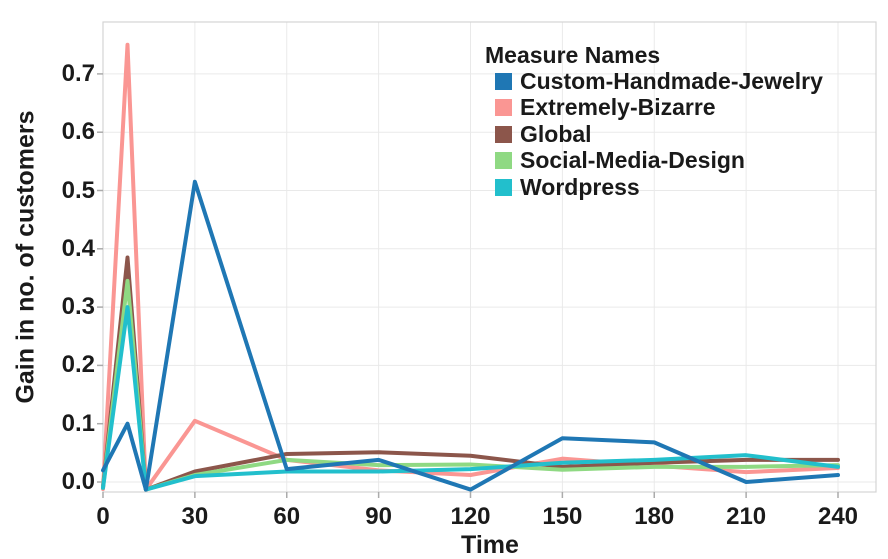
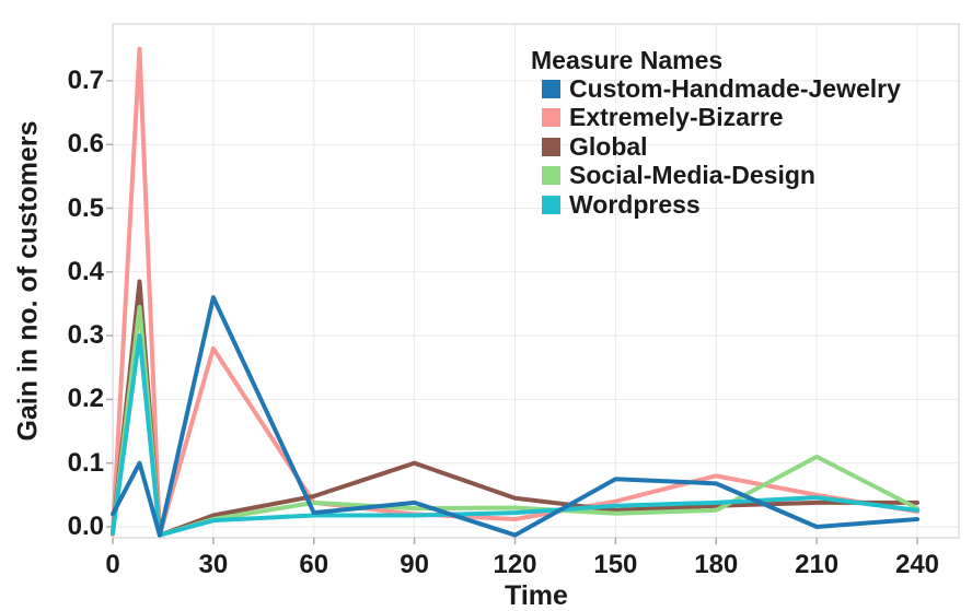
Custom-Handmade-Jewelry/30: 0.52 -> 0.36
Extremely-Bizarre/30: 0.10 -> 0.28
Global/90: 0.05 -> 0.10
Extremely-Bizarre/180: 0.03 -> 0.08
Extremely-Bizarre/210: 0.02 -> 0.05
Social-Media-Design/210: 0.03 -> 0.11
